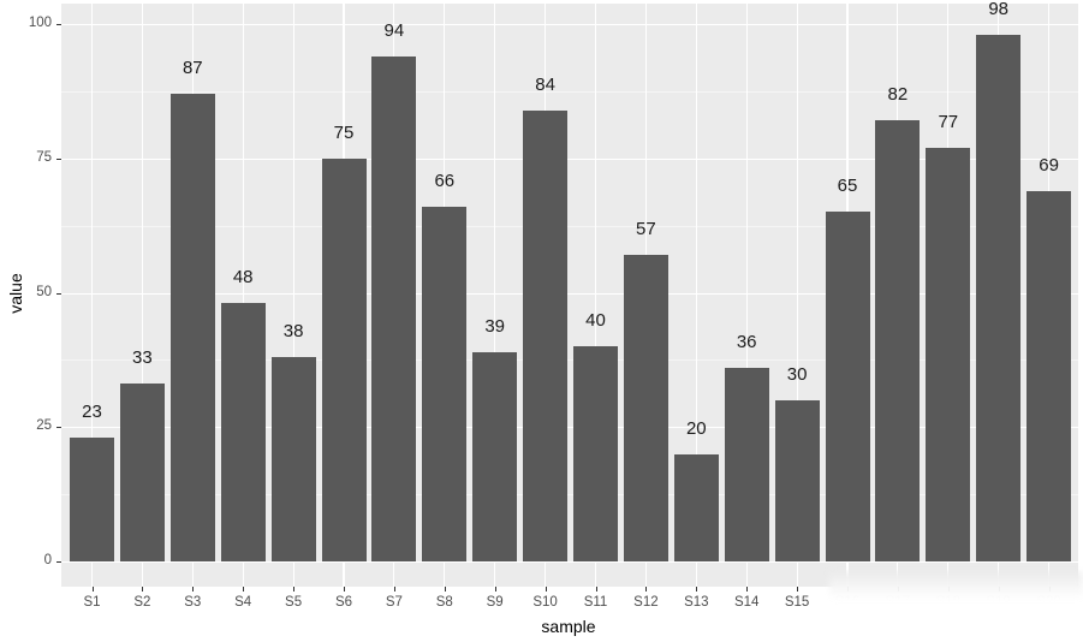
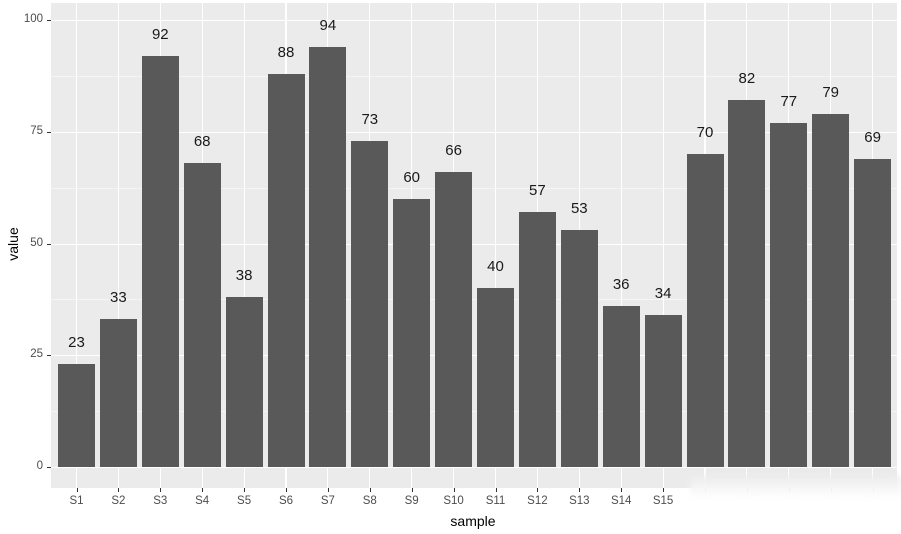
S3: 87 -> 92
S4: 48 -> 68
S6: 75 -> 88
S8: 66 -> 73
S9: 39 -> 60
S10: 84 -> 66
S13: 20 -> 53
S15: 30 -> 34
S16: 65 -> 70
S19: 98 -> 79
